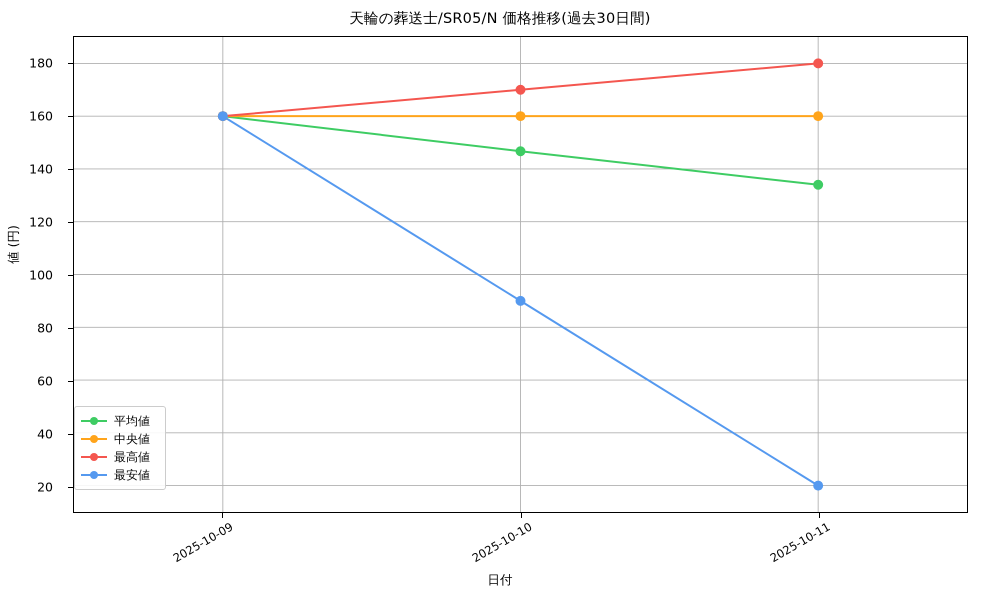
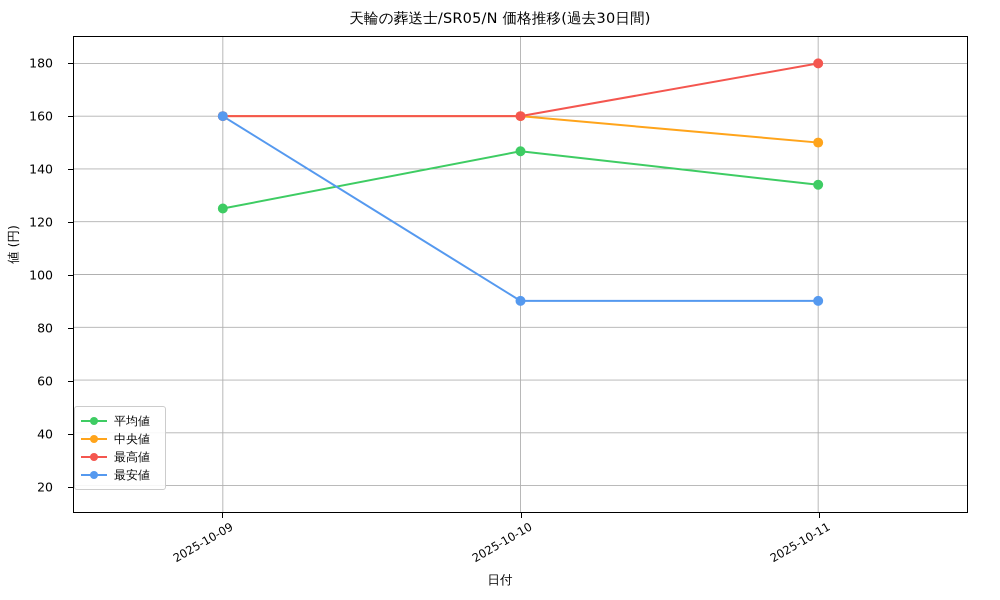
平均値/2025-10-09: 160 -> 125
最高値/2025-10-10: 170 -> 160
中央値/2025-10-11: 160 -> 150
最安値/2025-10-11: 20 -> 90
